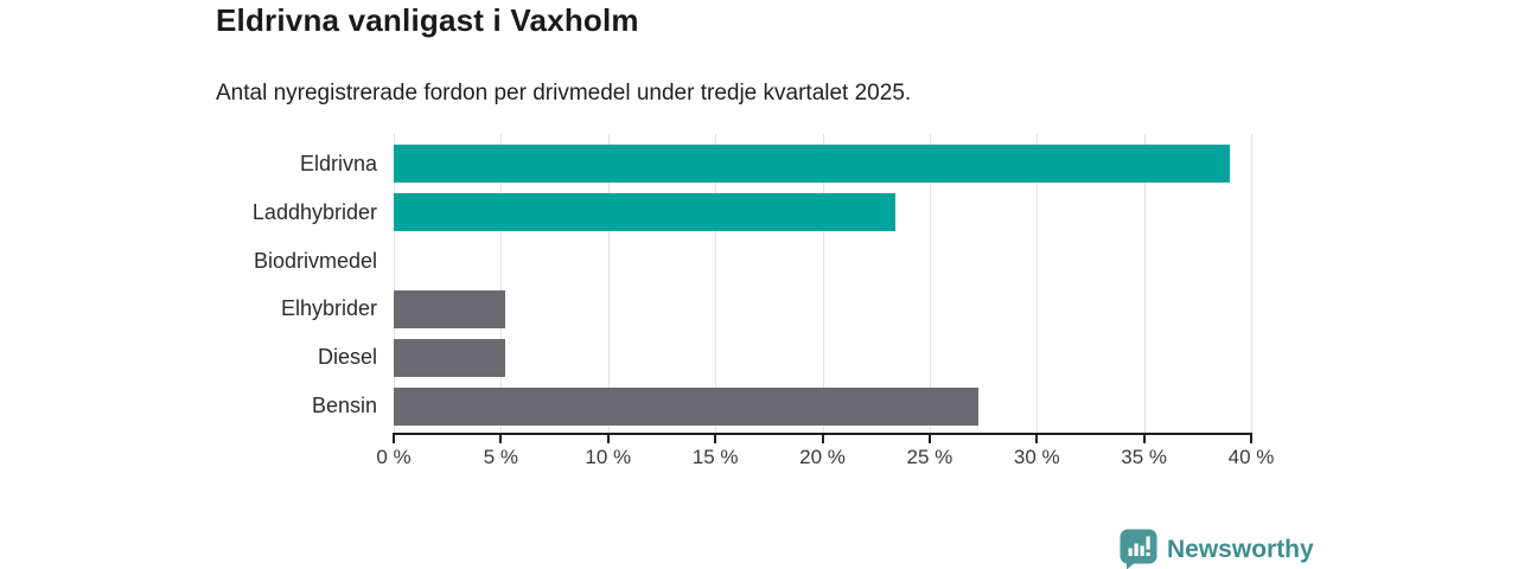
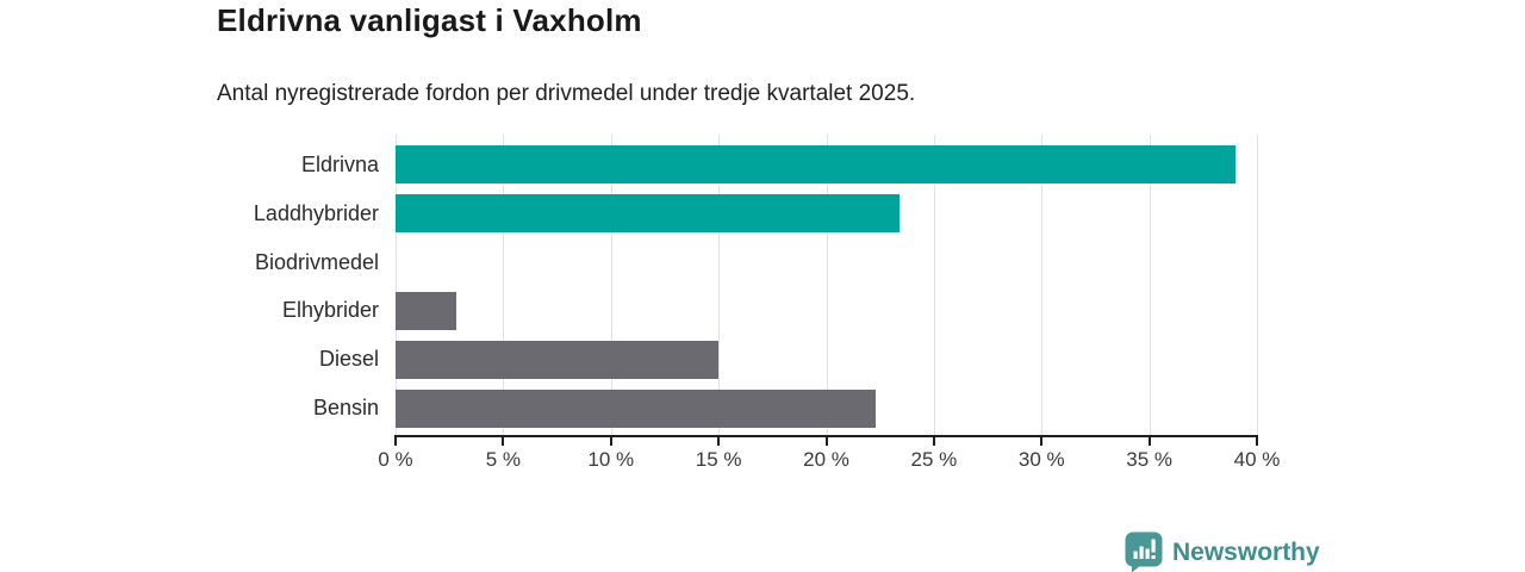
Elhybrider: 5.2% -> 2.8%
Diesel: 5.2% -> 15.0%
Bensin: 27.3% -> 22.3%
